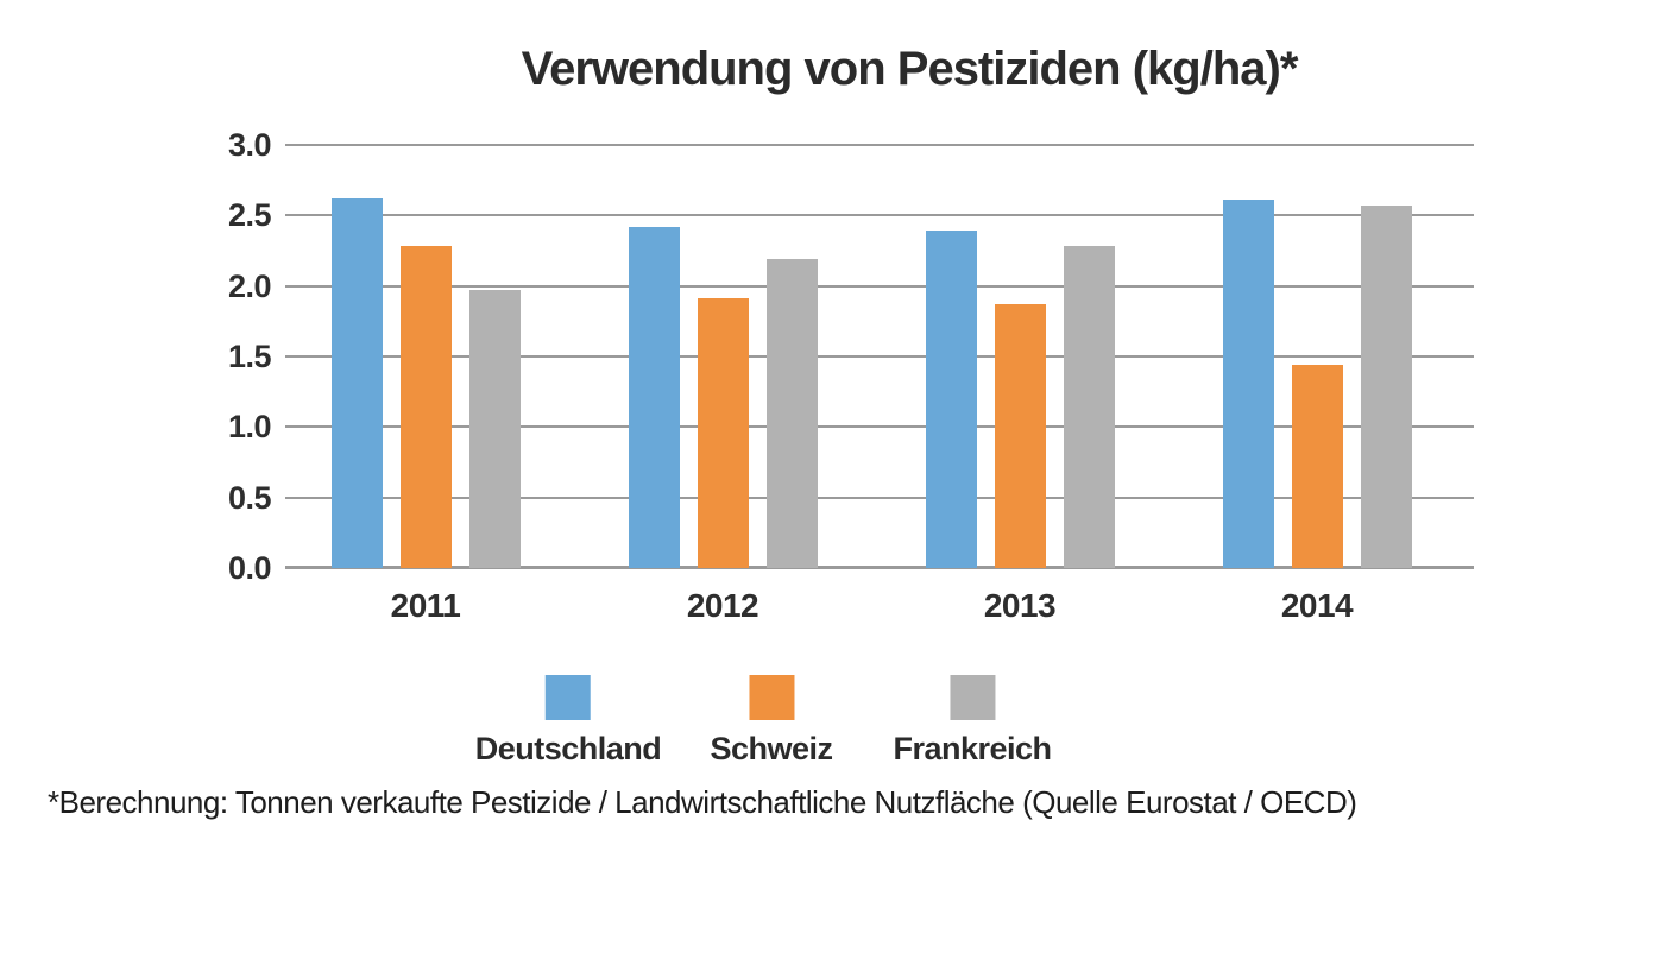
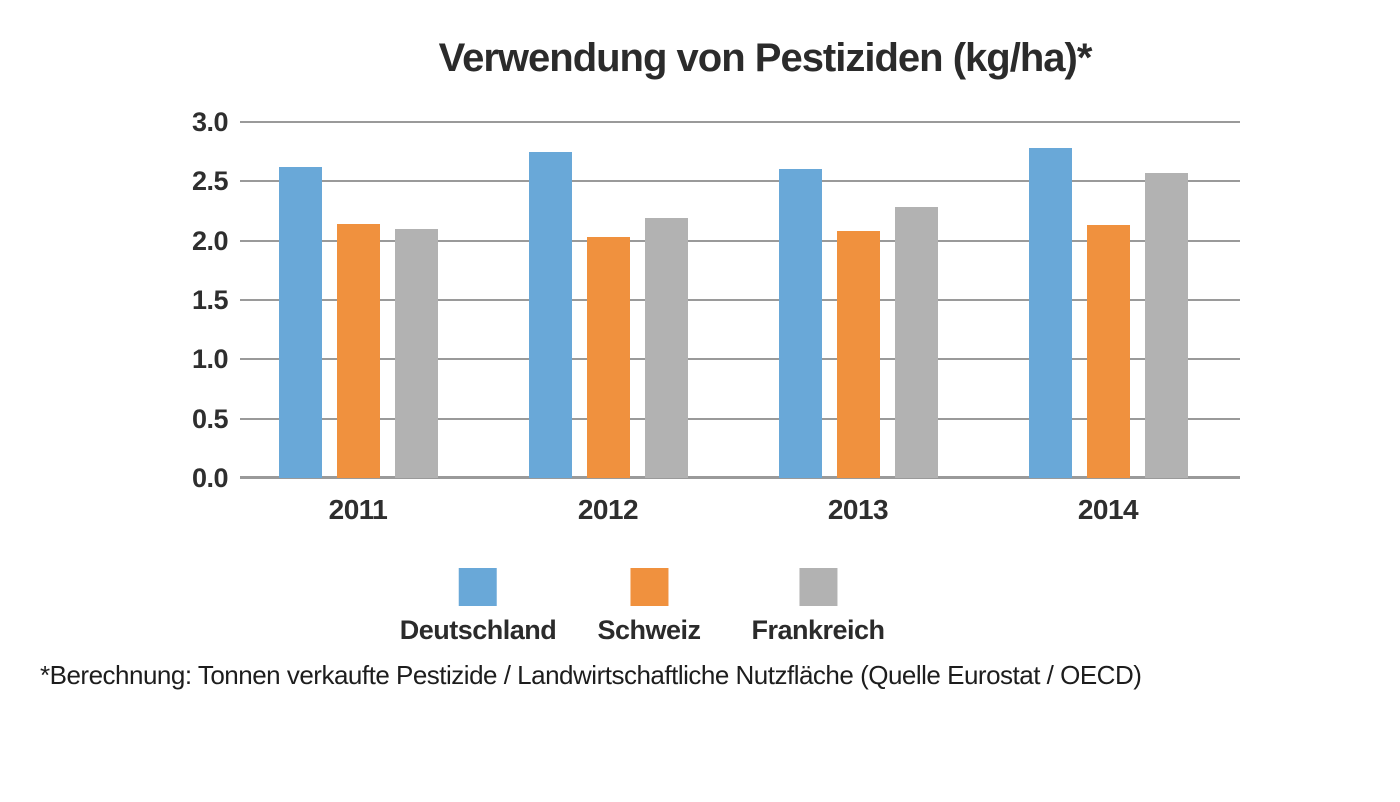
Schweiz/2011: 2.28 -> 2.14
Frankreich/2011: 1.97 -> 2.10
Deutschland/2012: 2.42 -> 2.75
Schweiz/2012: 1.91 -> 2.03
Deutschland/2013: 2.39 -> 2.60
Schweiz/2013: 1.87 -> 2.08
Deutschland/2014: 2.61 -> 2.78
Schweiz/2014: 1.44 -> 2.13
